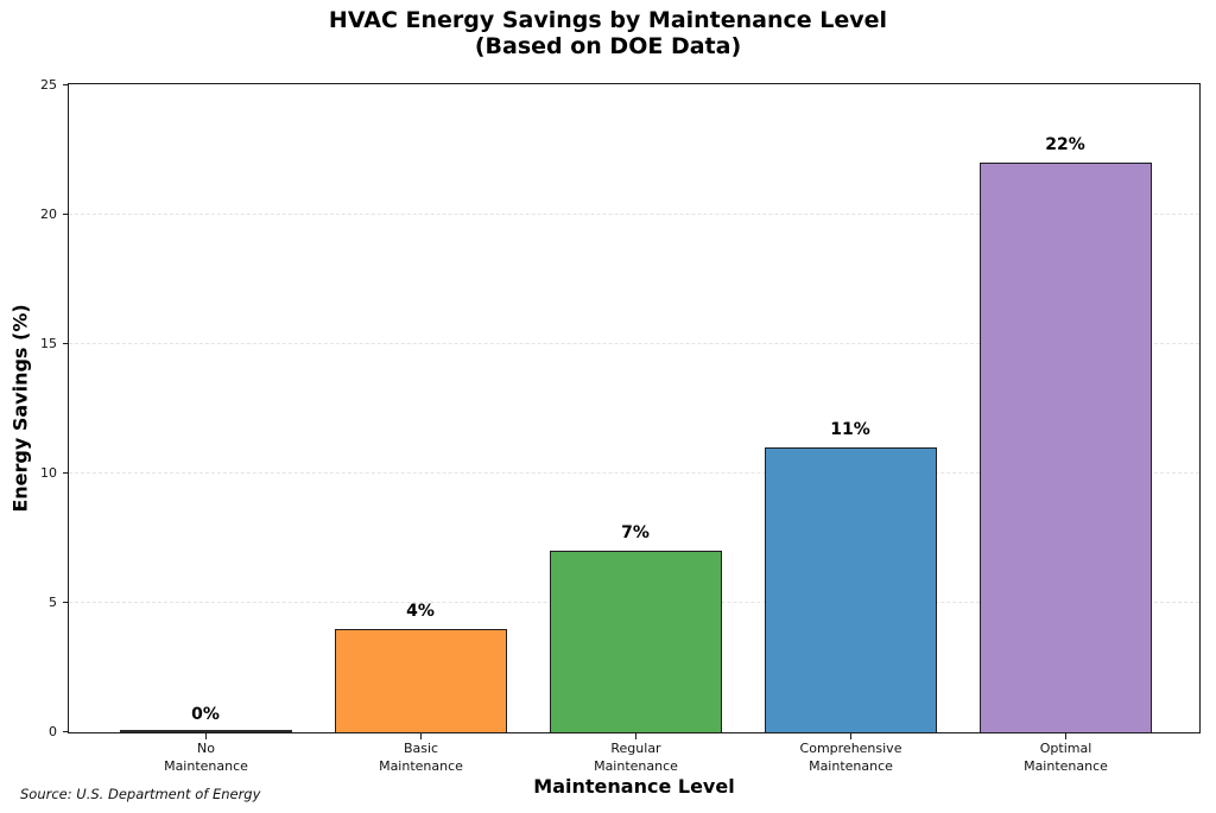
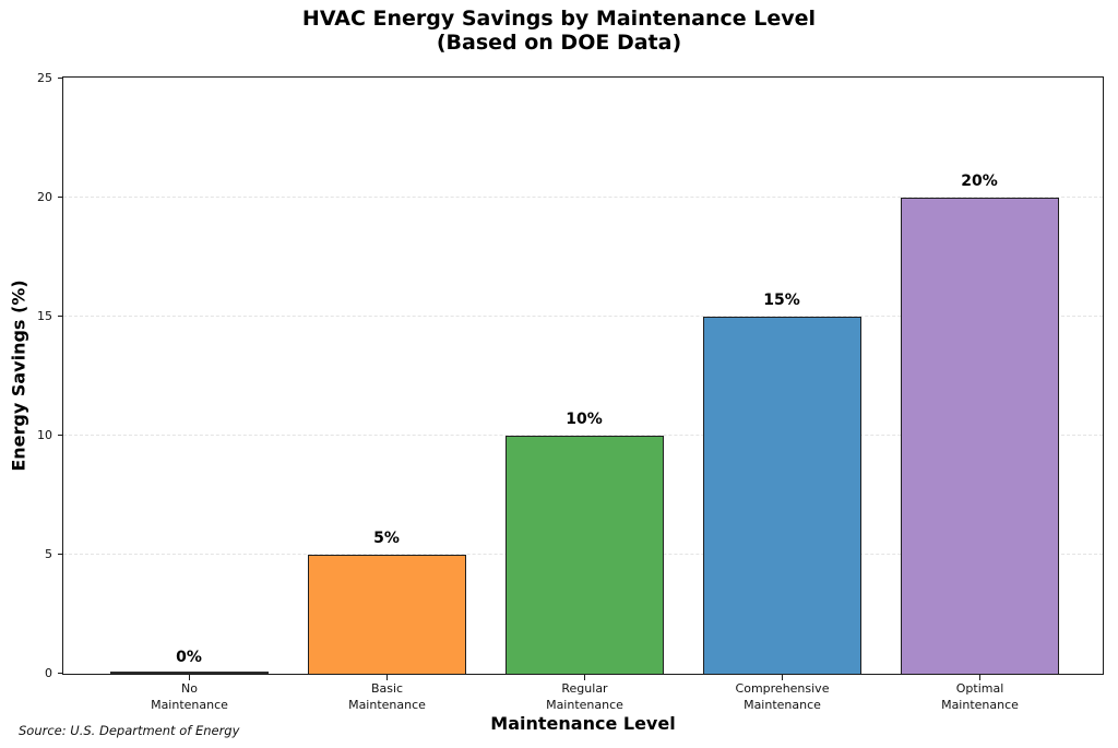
Basic Maintenance: 4% -> 5%
Regular Maintenance: 7% -> 10%
Comprehensive Maintenance: 11% -> 15%
Optimal Maintenance: 22% -> 20%
